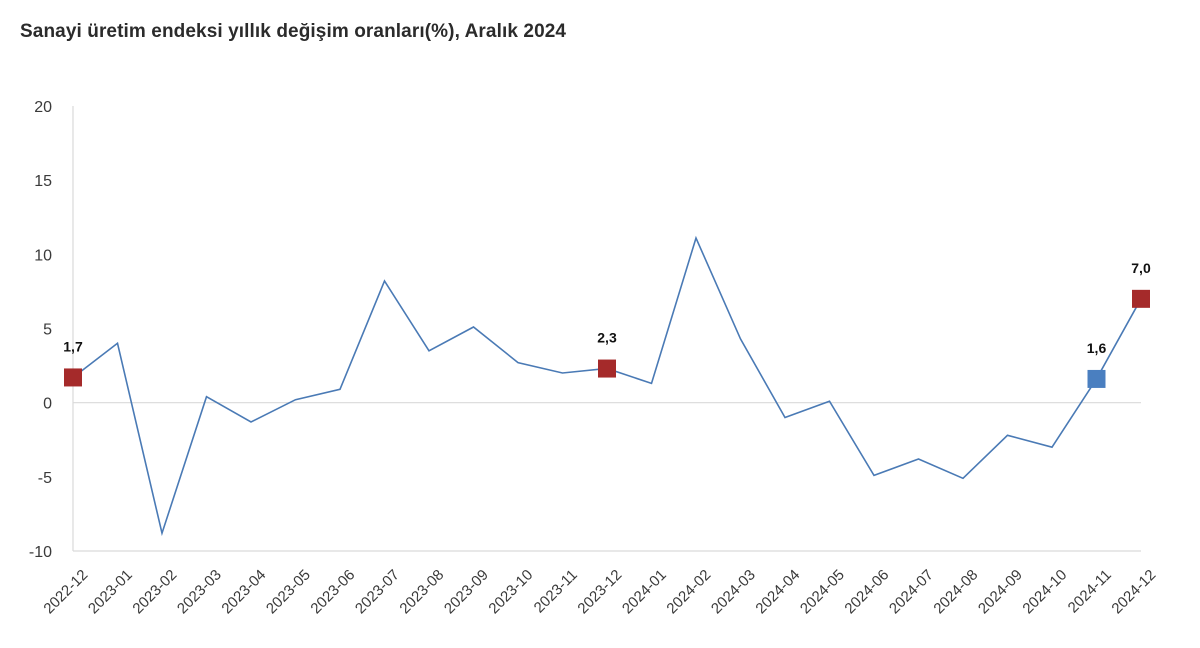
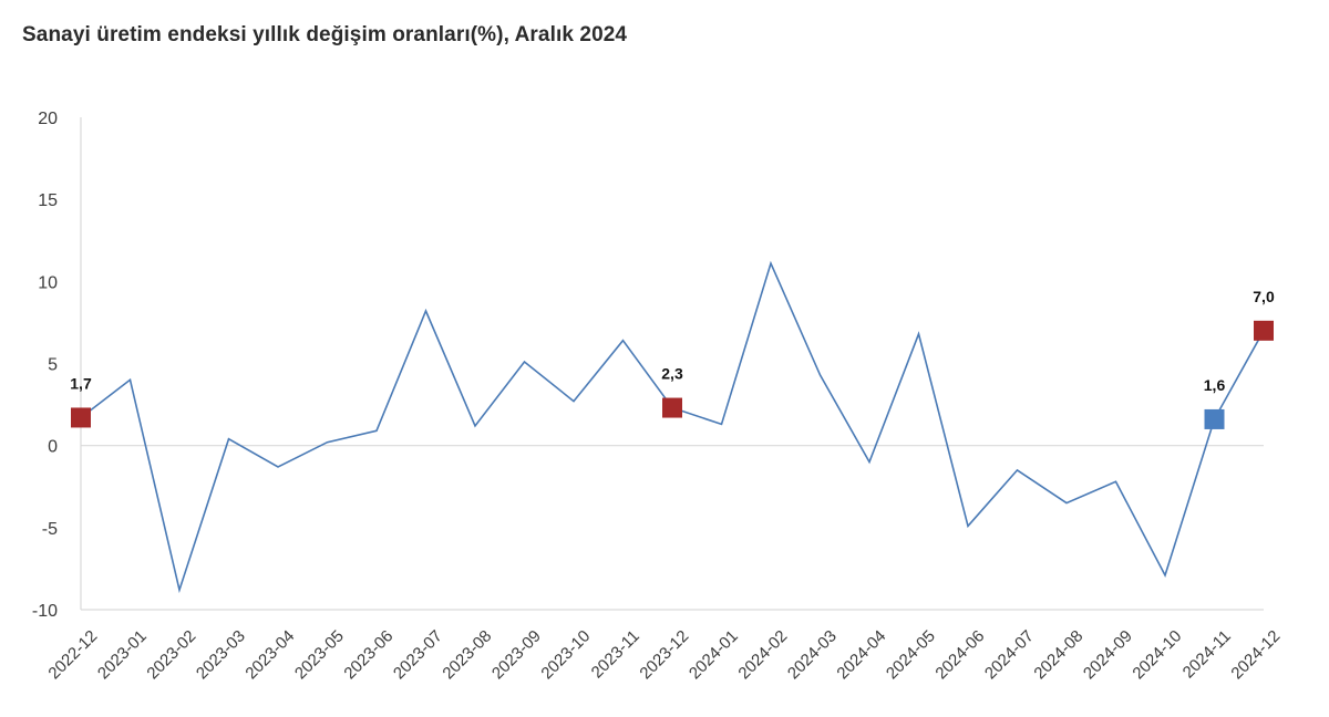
2023-08: 3.5 -> 1.2
2023-11: 2.0 -> 6.4
2024-05: 0.1 -> 6.8
2024-07: -3.8 -> -1.5
2024-08: -5.1 -> -3.5
2024-10: -3.0 -> -7.9
